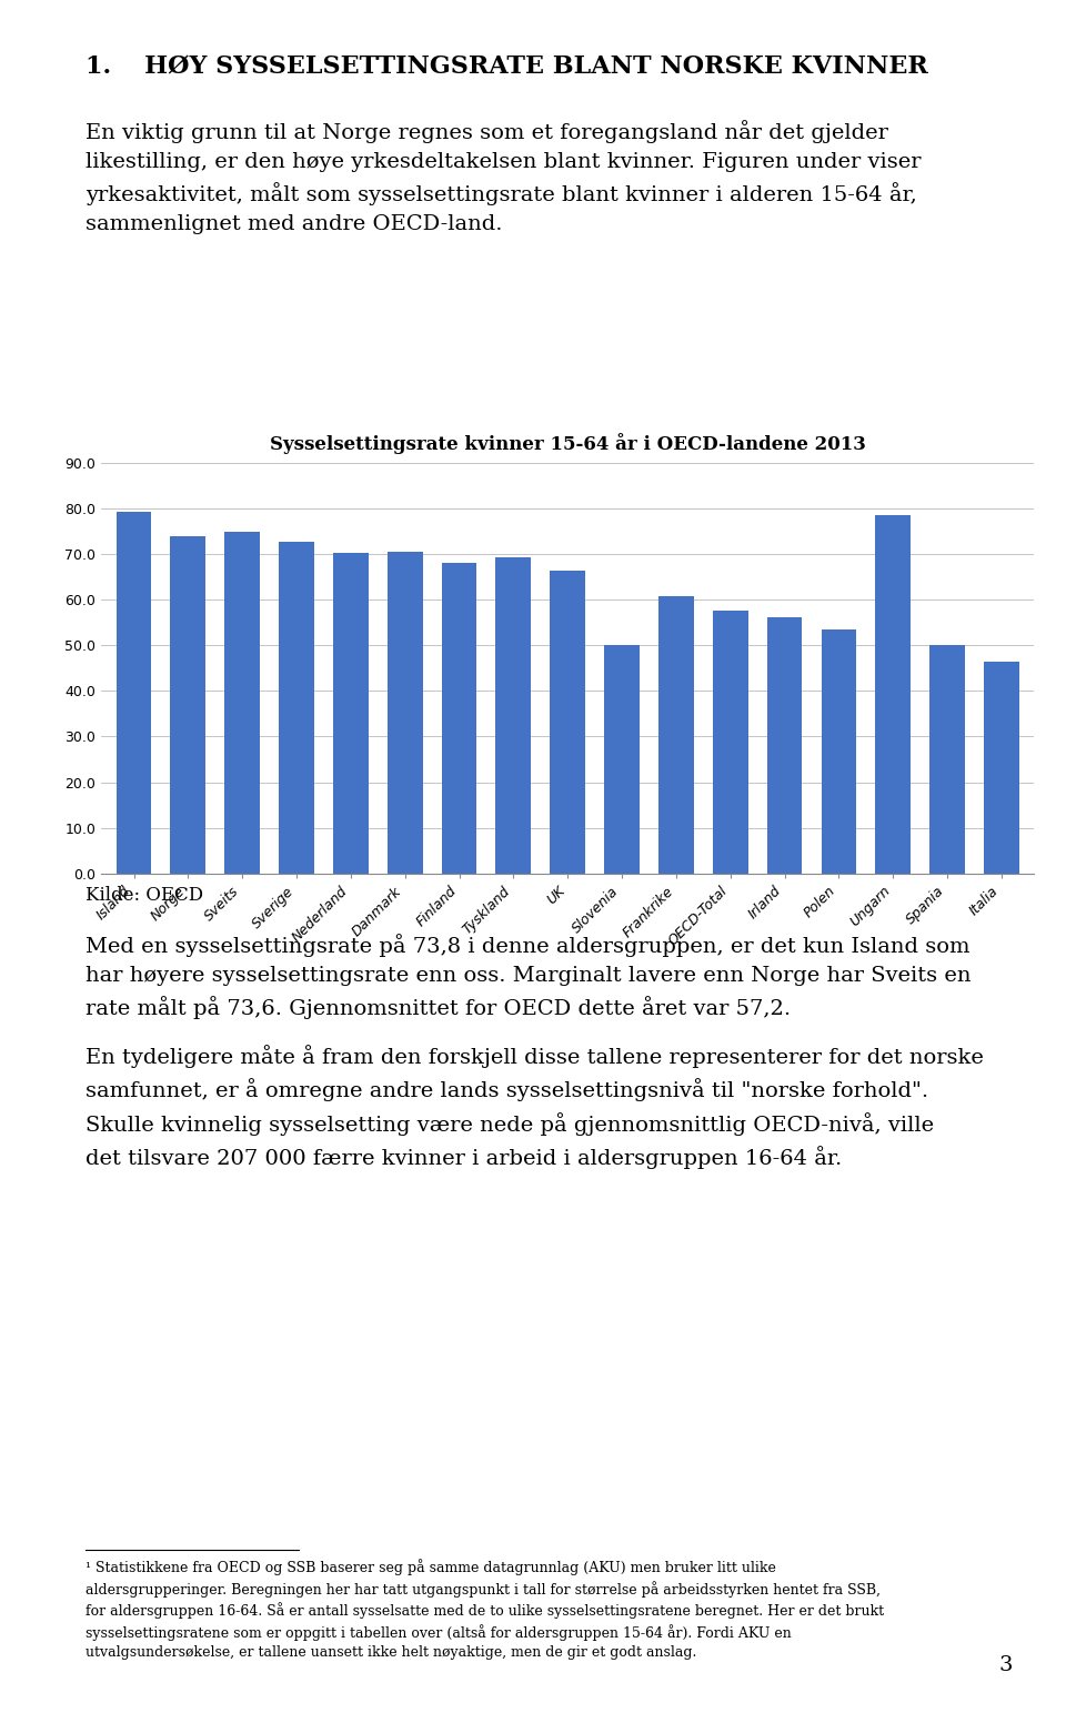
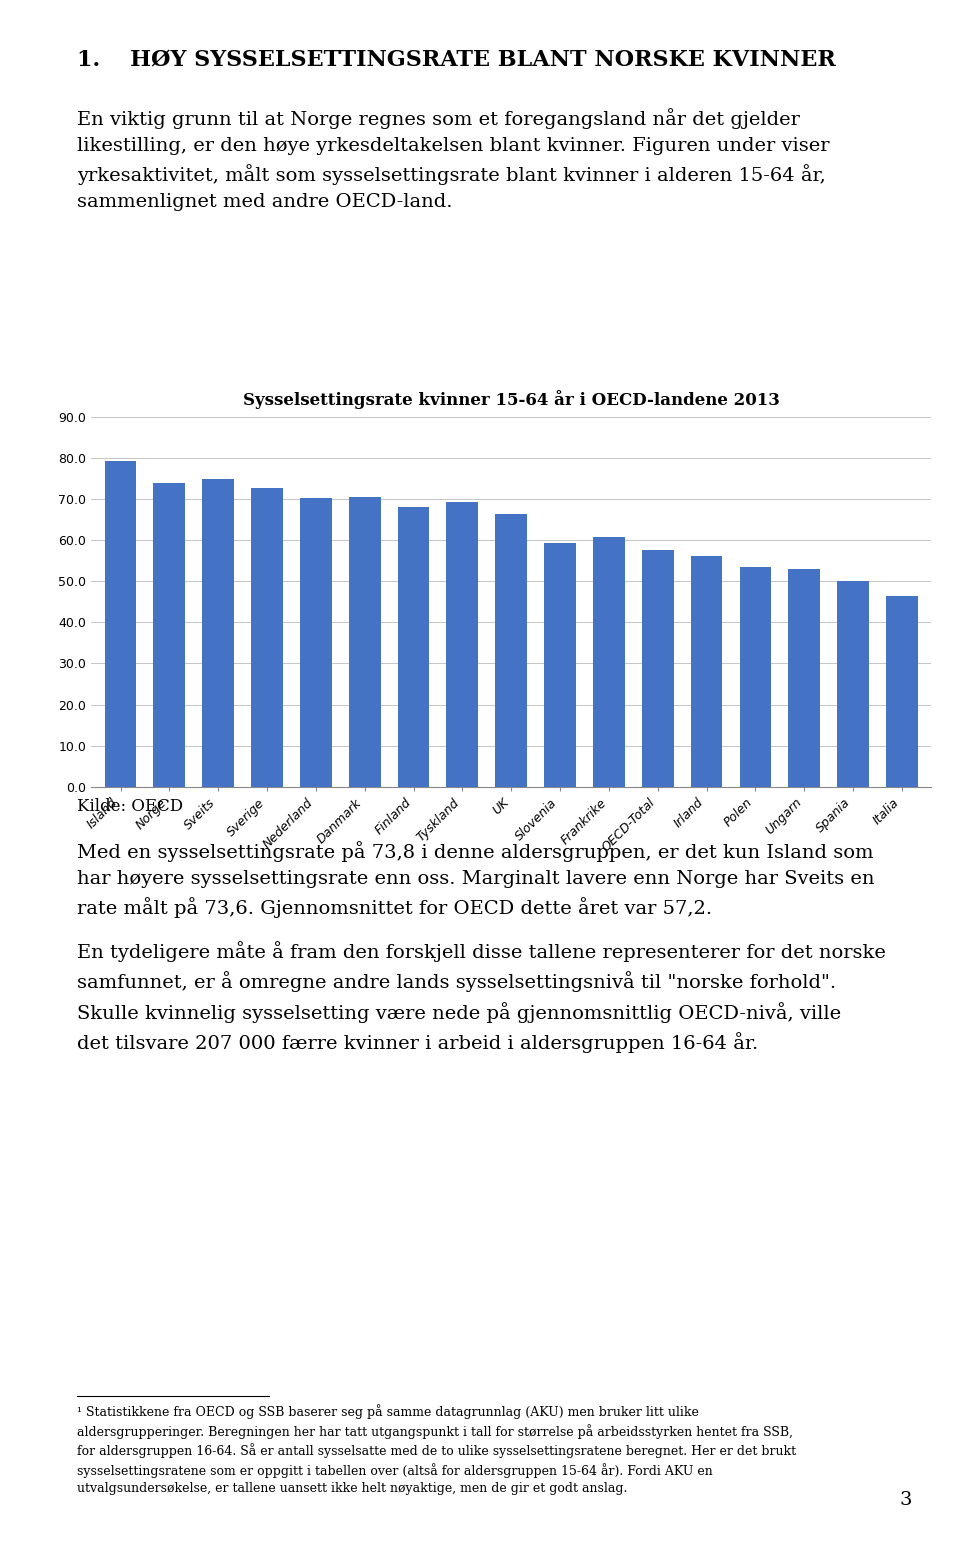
Slovenia: 50.0 -> 59.4
Ungarn: 78.5 -> 53.0
